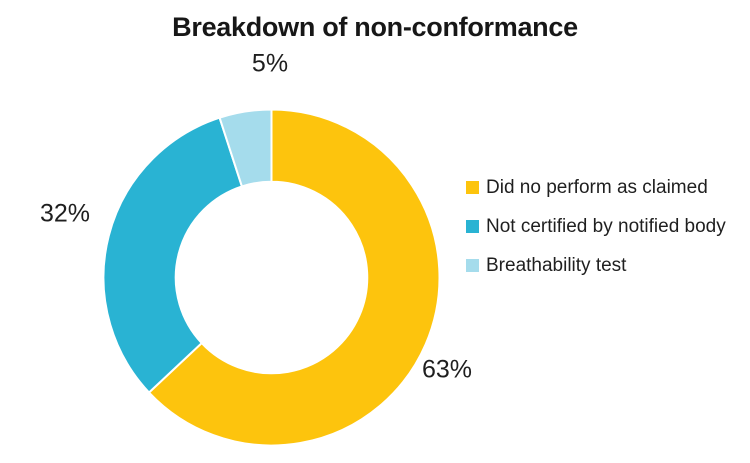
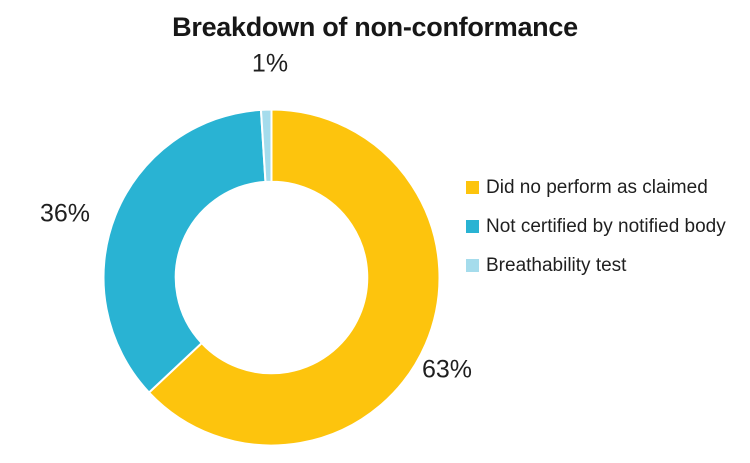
Not certified by notified body: 32% -> 36%
Breathability test: 5% -> 1%
